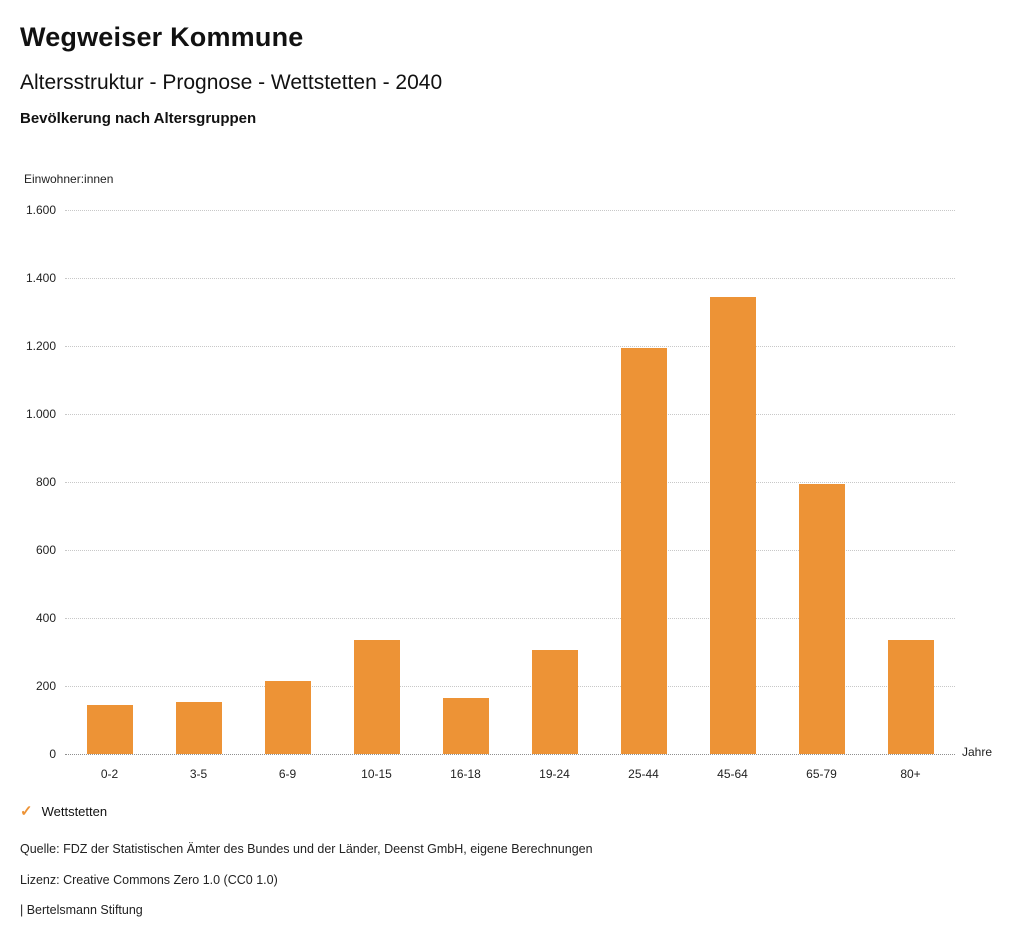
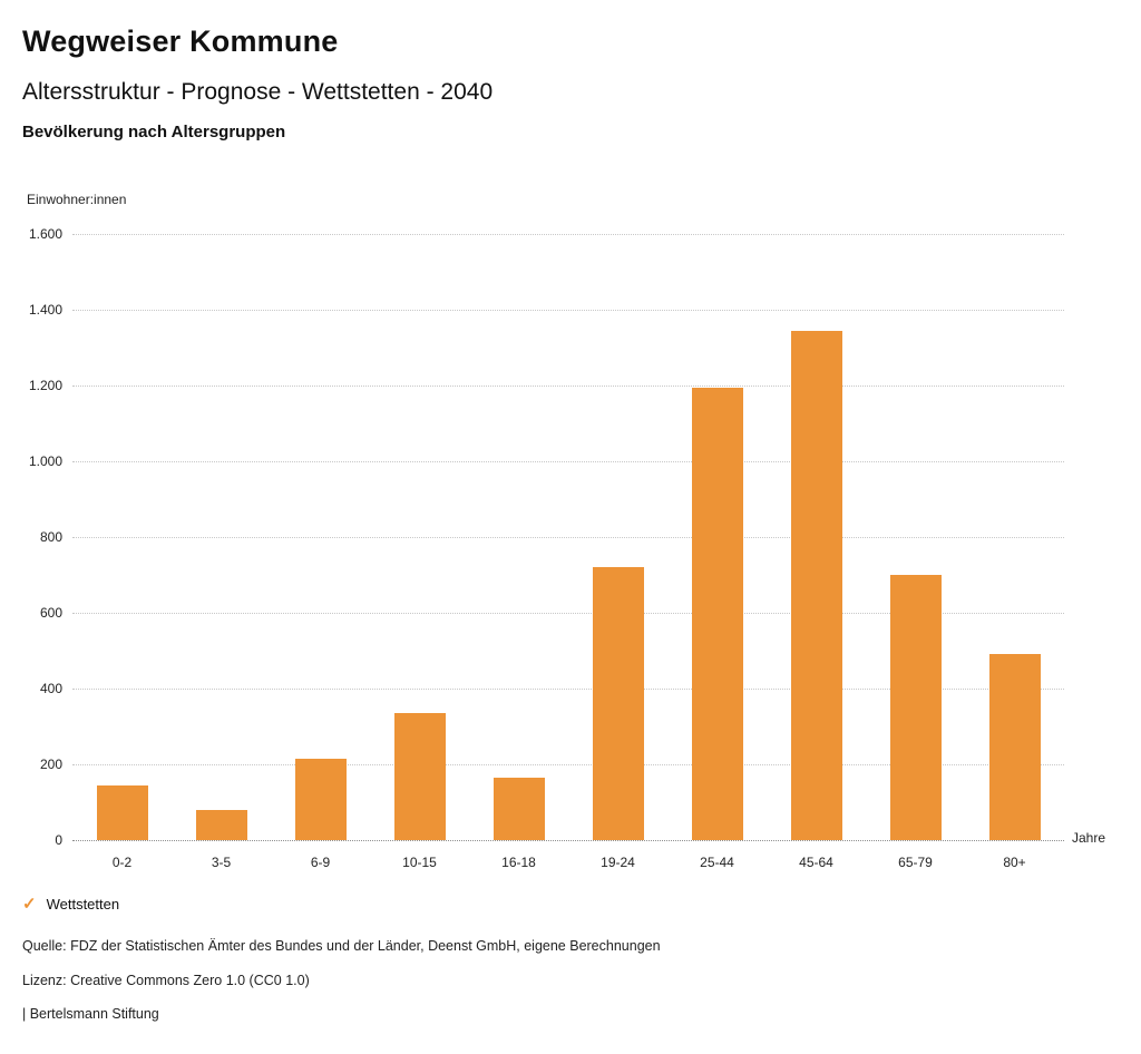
3-5: 150 -> 80
19-24: 300 -> 720
65-79: 800 -> 700
80+: 340 -> 490
